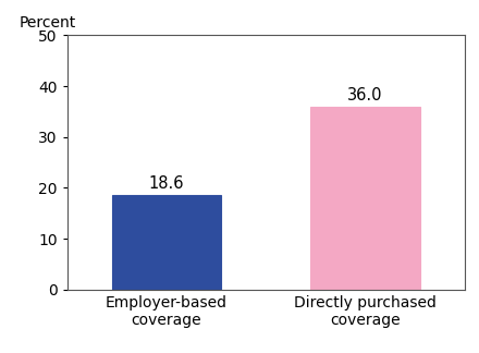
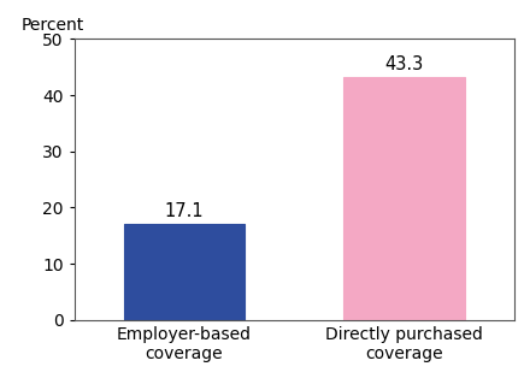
Employer-based coverage: 18.6 -> 17.1
Directly purchased coverage: 36.0 -> 43.3
